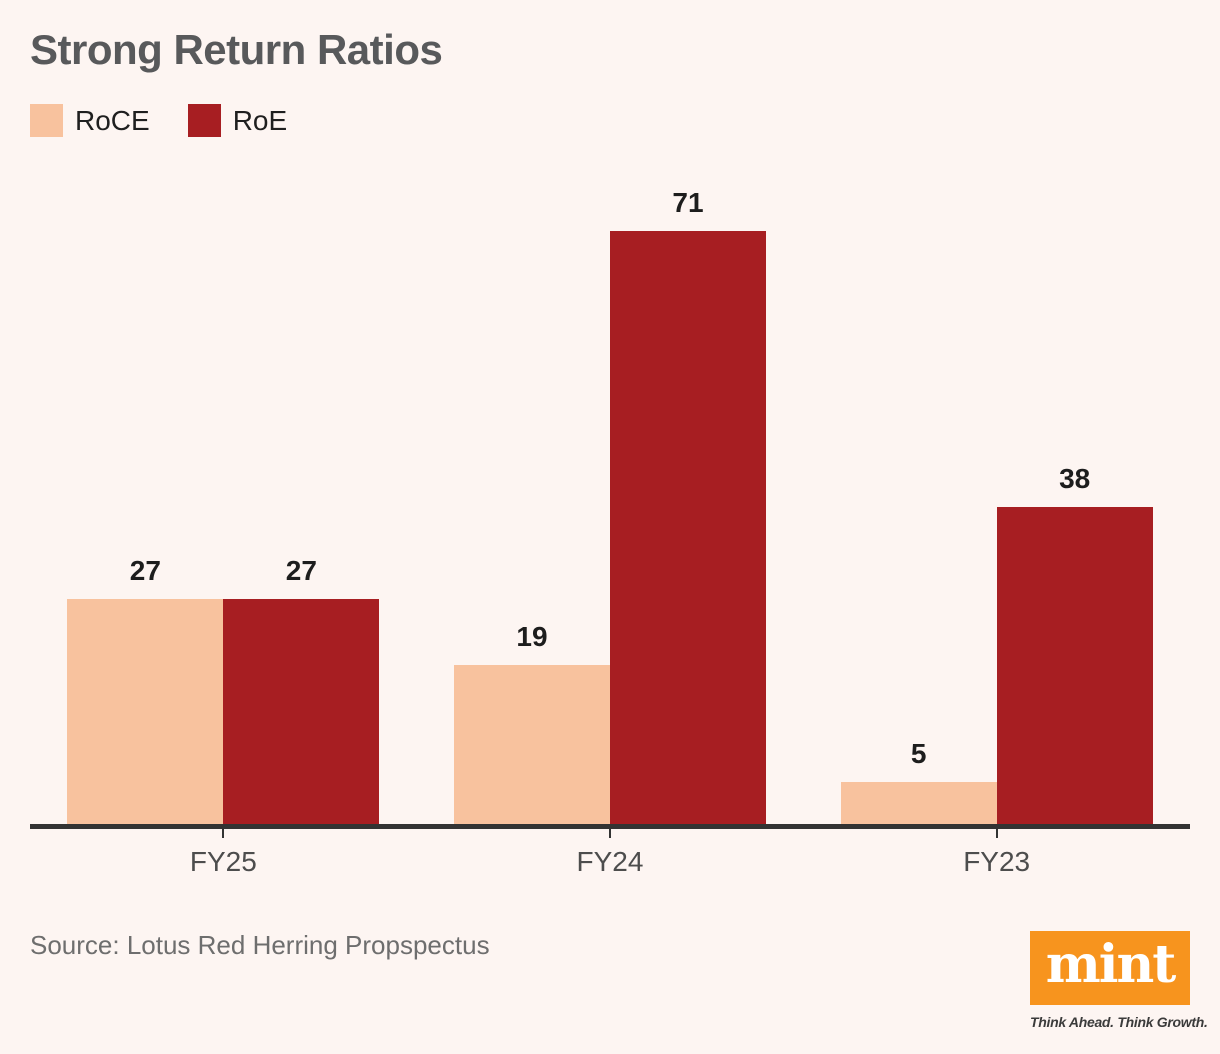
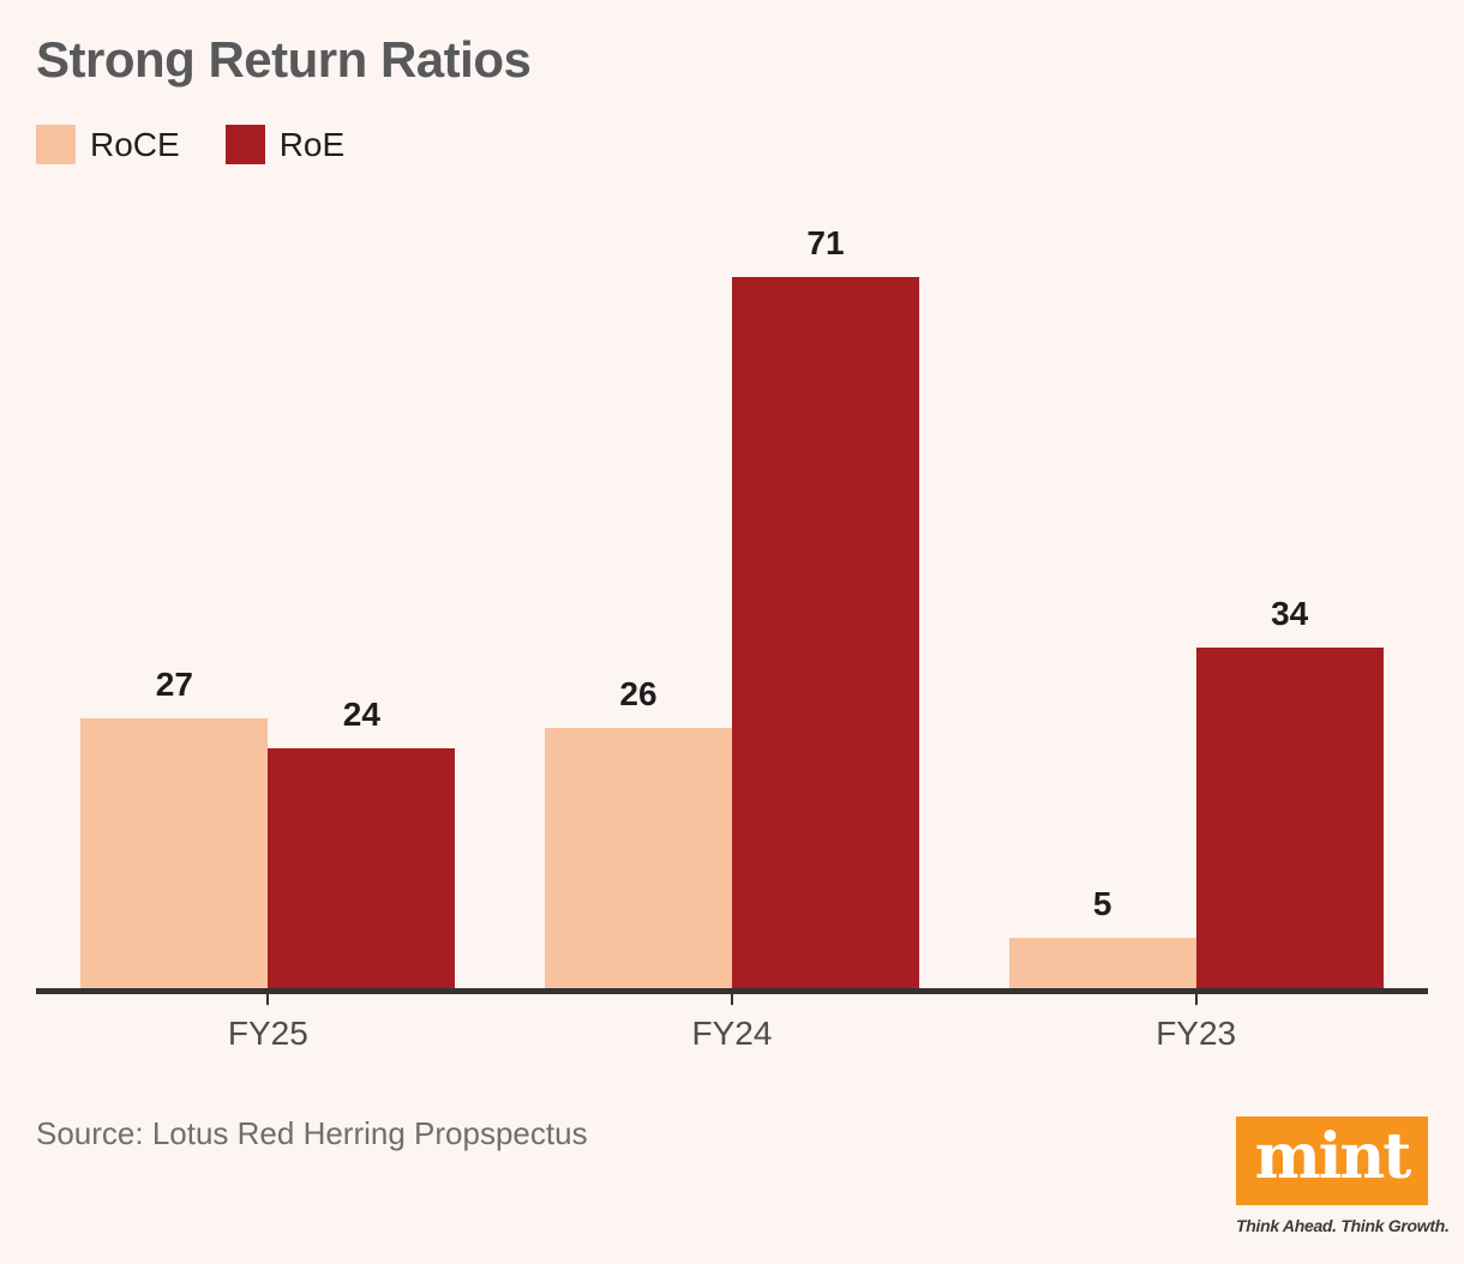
RoE/FY25: 27 -> 24
RoCE/FY24: 19 -> 26
RoE/FY23: 38 -> 34
